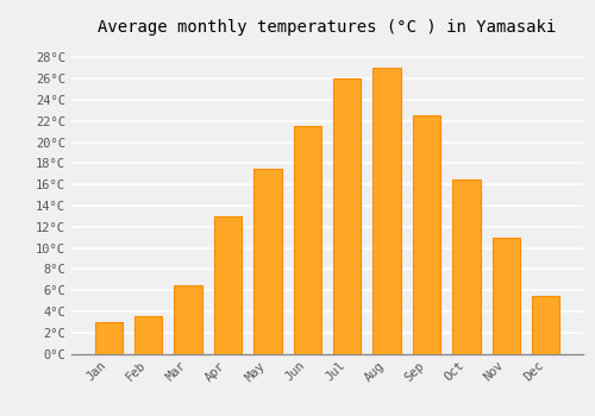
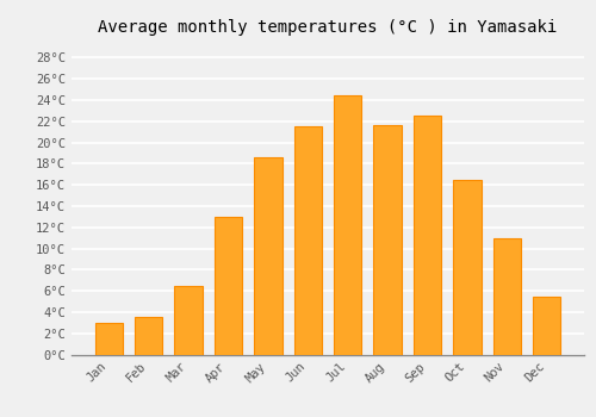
May: 17.5°C -> 18.6°C
Jul: 26.0°C -> 24.4°C
Aug: 27.0°C -> 21.6°C
